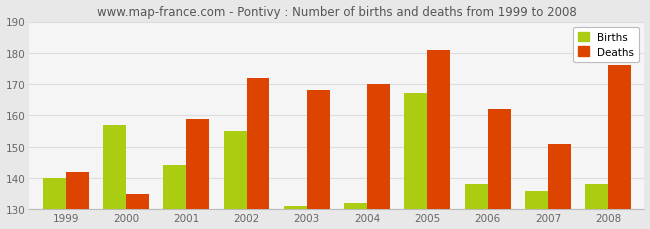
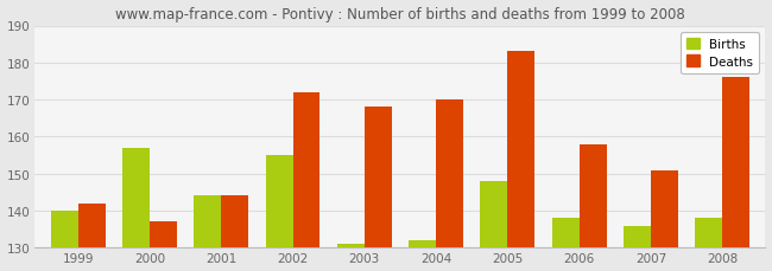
Deaths/2000: 135 -> 137
Deaths/2001: 159 -> 144
Births/2005: 167 -> 148
Deaths/2005: 181 -> 183
Deaths/2006: 162 -> 158
